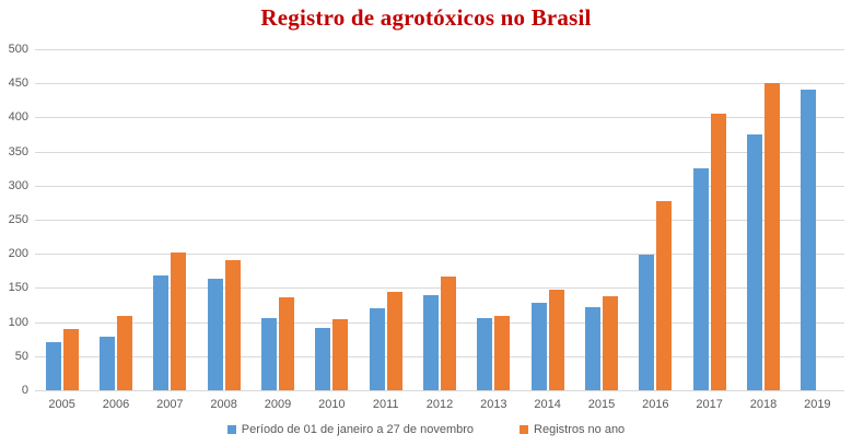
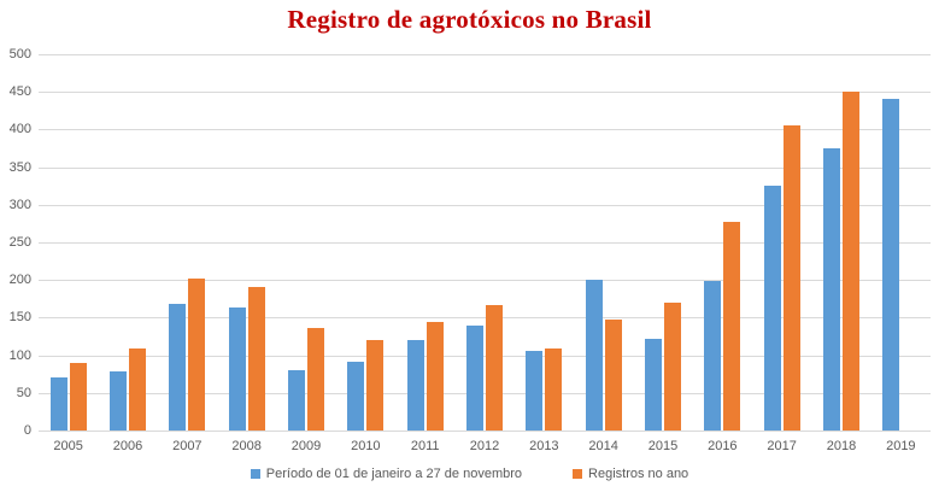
Período de 01 de janeiro a 27 de novembro/2009: 110 -> 80
Registros no ano/2010: 100 -> 120
Período de 01 de janeiro a 27 de novembro/2014: 130 -> 200
Registros no ano/2015: 140 -> 170
